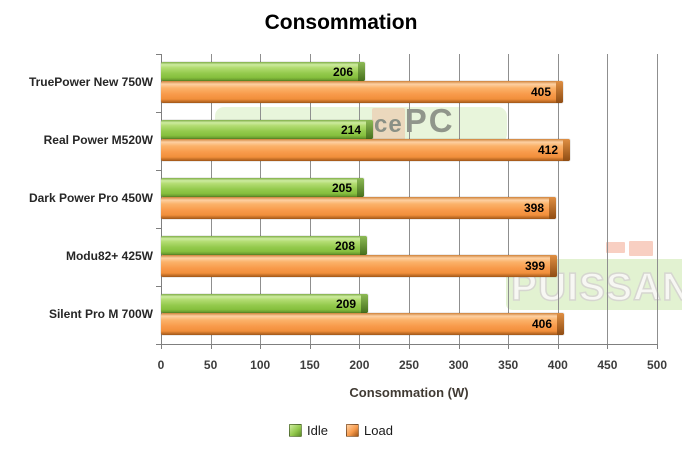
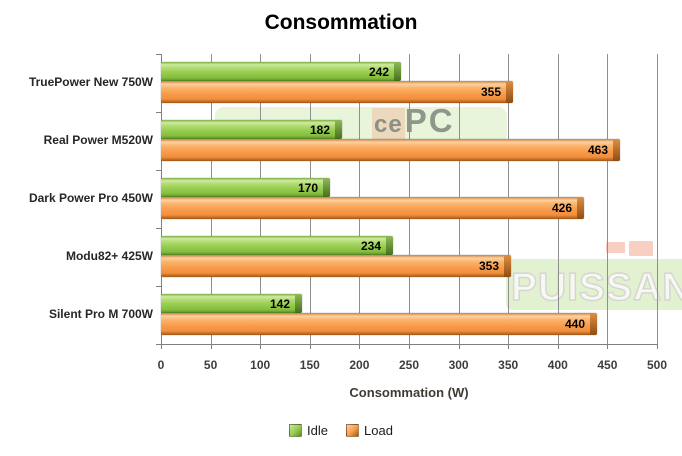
Idle/TruePower New 750W: 206 -> 242
Load/TruePower New 750W: 405 -> 355
Idle/Real Power M520W: 214 -> 182
Load/Real Power M520W: 412 -> 463
Idle/Dark Power Pro 450W: 205 -> 170
Load/Dark Power Pro 450W: 398 -> 426
Idle/Modu82+ 425W: 208 -> 234
Load/Modu82+ 425W: 399 -> 353
Idle/Silent Pro M 700W: 209 -> 142
Load/Silent Pro M 700W: 406 -> 440
